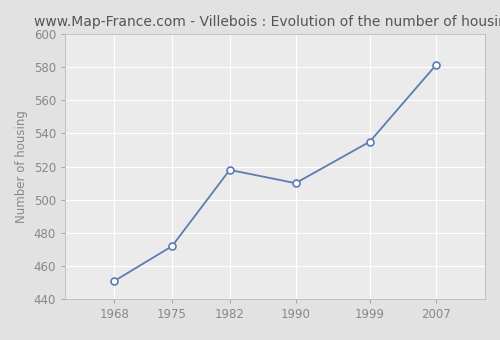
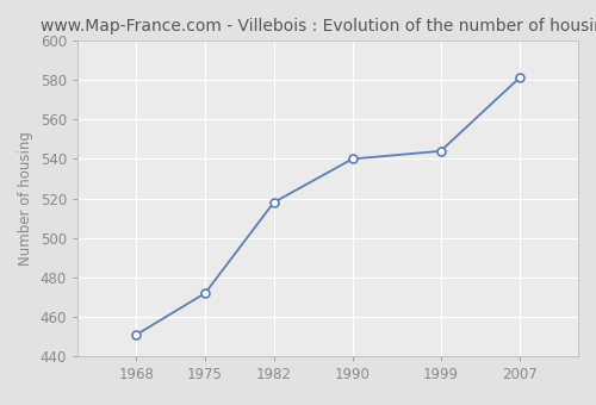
1990: 510 -> 540
1999: 535 -> 544
